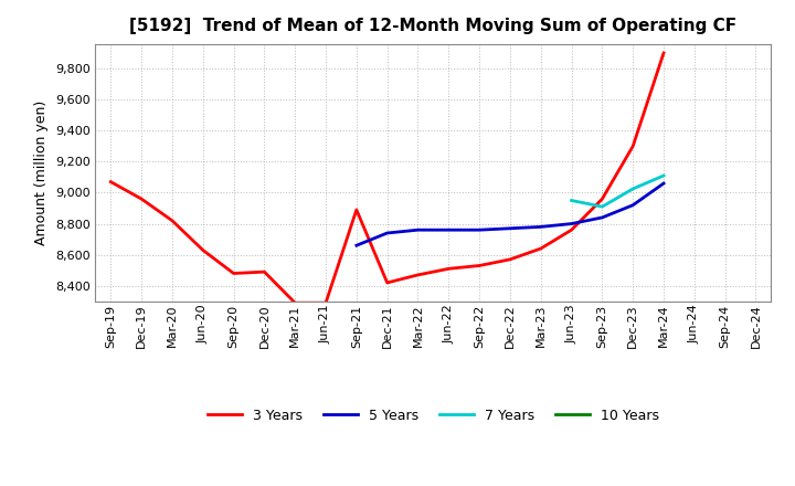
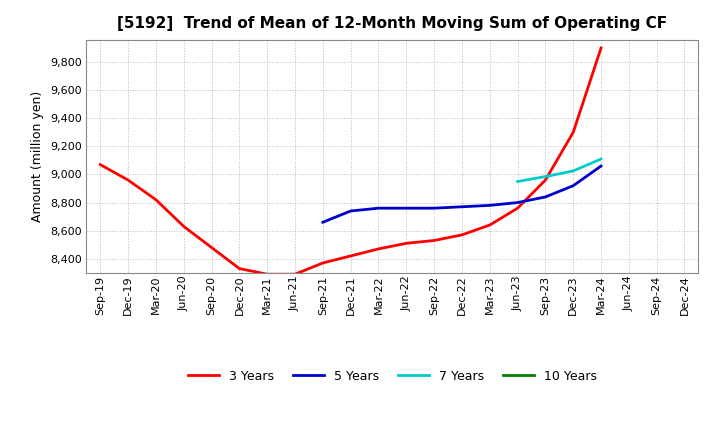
3 Years/Dec-20: 8,490 -> 8,330
3 Years/Sep-21: 8,890 -> 8,370
7 Years/Sep-23: 8,910 -> 8,980
